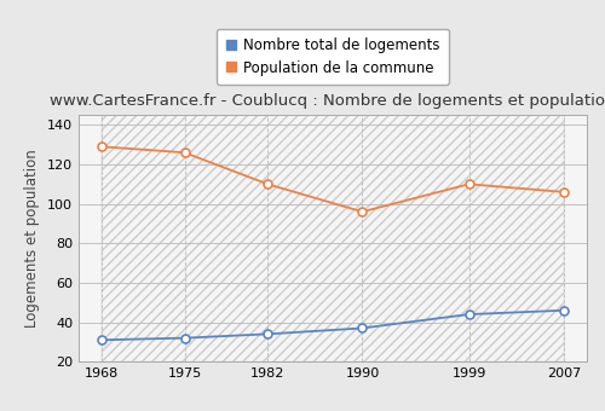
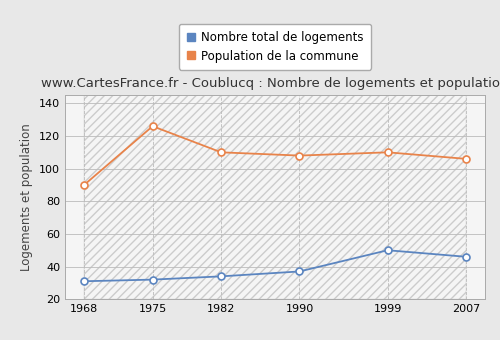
Population de la commune/1968: 129 -> 90
Population de la commune/1990: 96 -> 108
Nombre total de logements/1999: 44 -> 50
